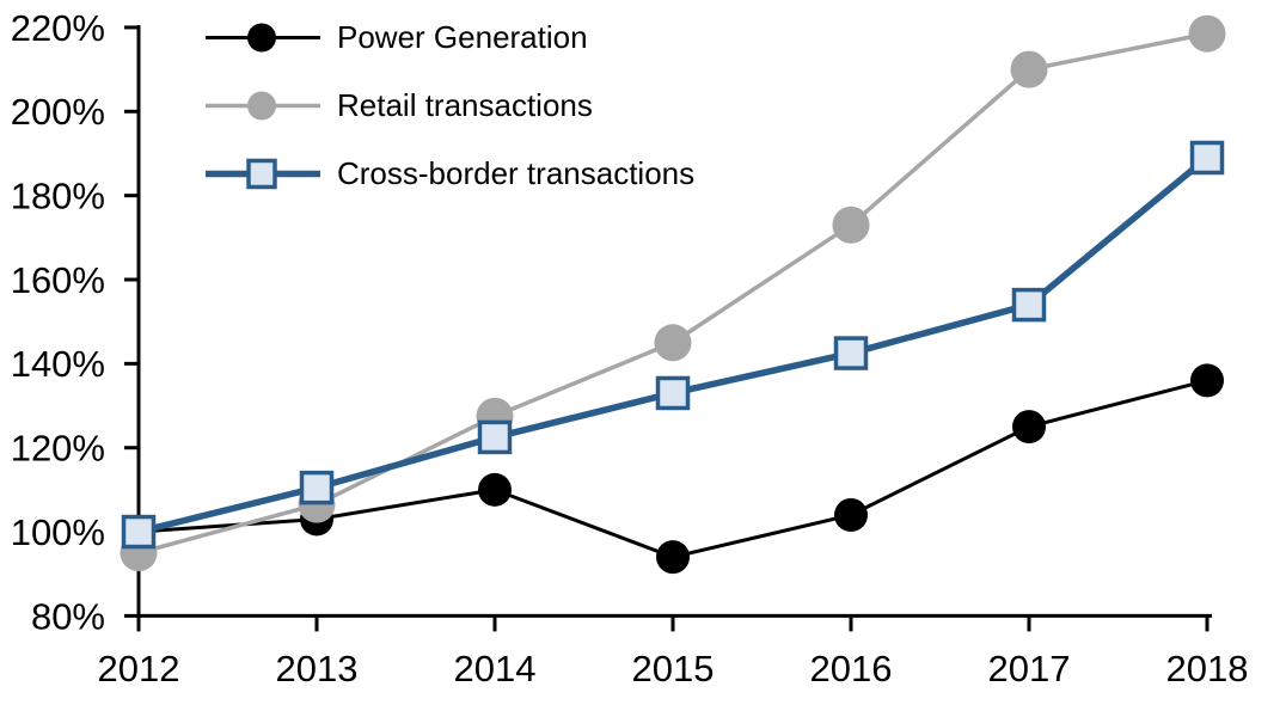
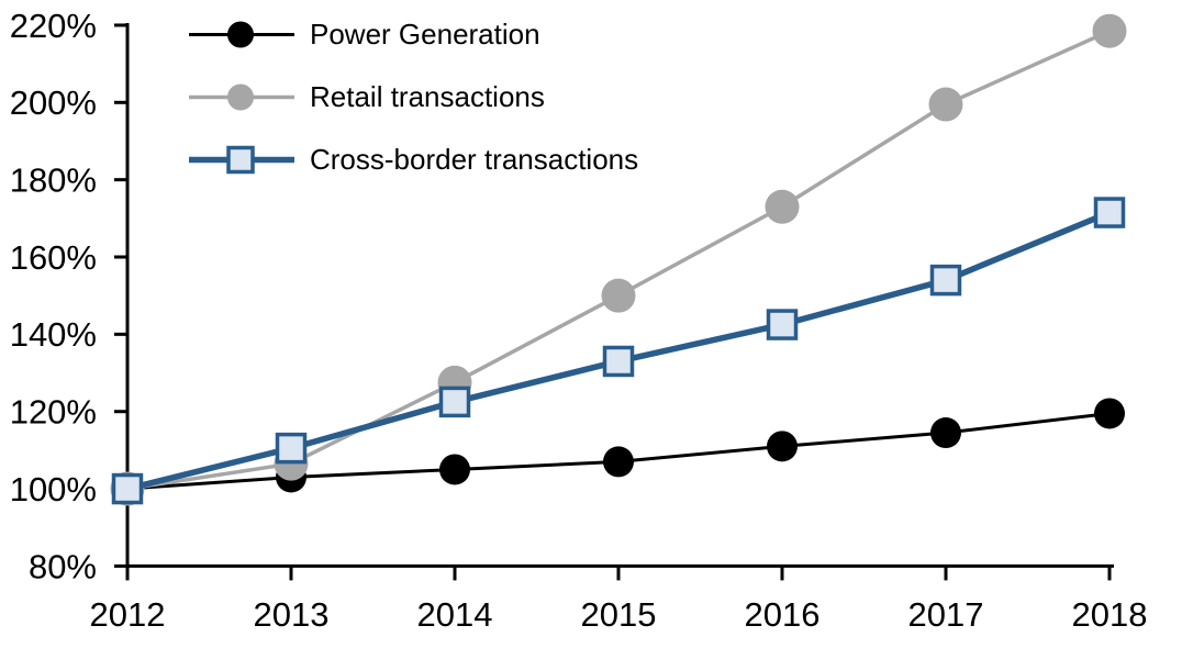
Retail transactions/2012: 95% -> 100%
Power Generation/2014: 110% -> 105%
Power Generation/2015: 94% -> 107%
Retail transactions/2015: 145% -> 150%
Power Generation/2016: 104% -> 111%
Power Generation/2017: 125% -> 114%
Retail transactions/2017: 210% -> 200%
Power Generation/2018: 136% -> 120%
Cross-border transactions/2018: 189% -> 172%
